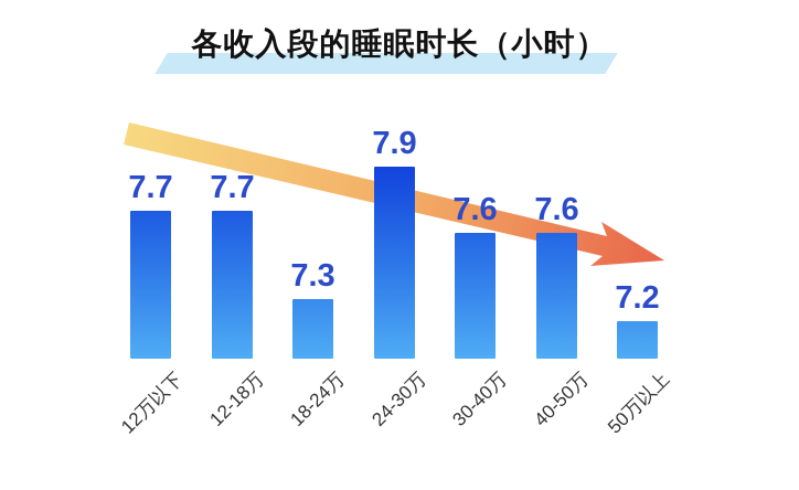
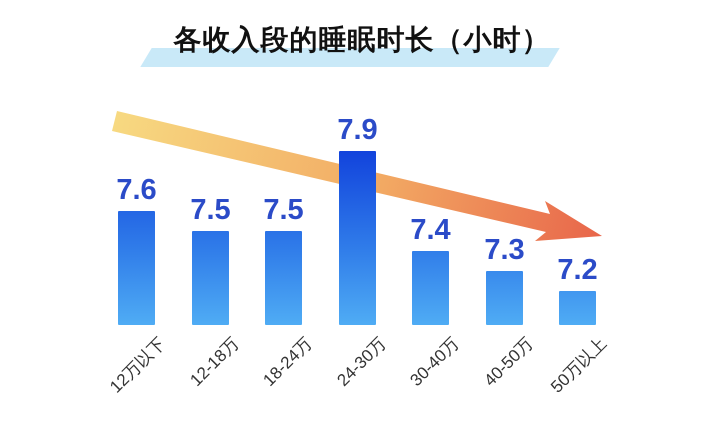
12万以下: 7.7 -> 7.6
12-18万: 7.7 -> 7.5
18-24万: 7.3 -> 7.5
30-40万: 7.6 -> 7.4
40-50万: 7.6 -> 7.3
